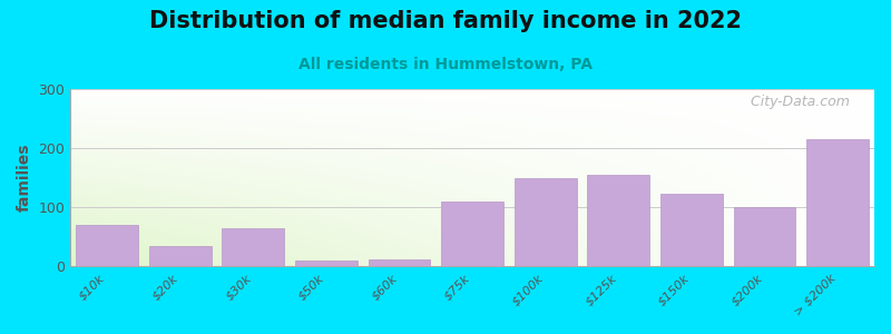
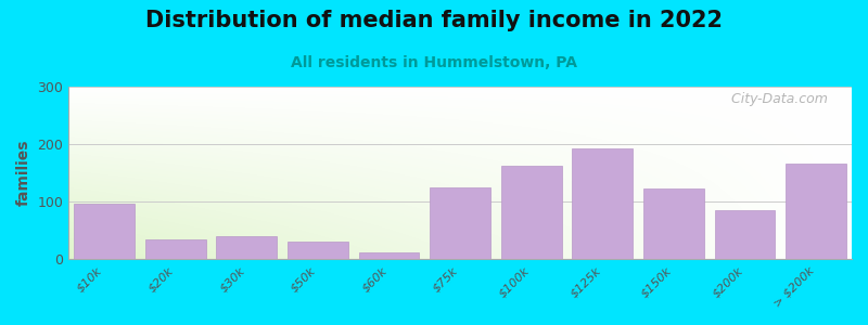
$10k: 70 -> 96
$30k: 65 -> 40
$50k: 10 -> 30
$75k: 110 -> 124
$100k: 150 -> 162
$125k: 155 -> 192
$200k: 100 -> 86
> $200k: 215 -> 166
